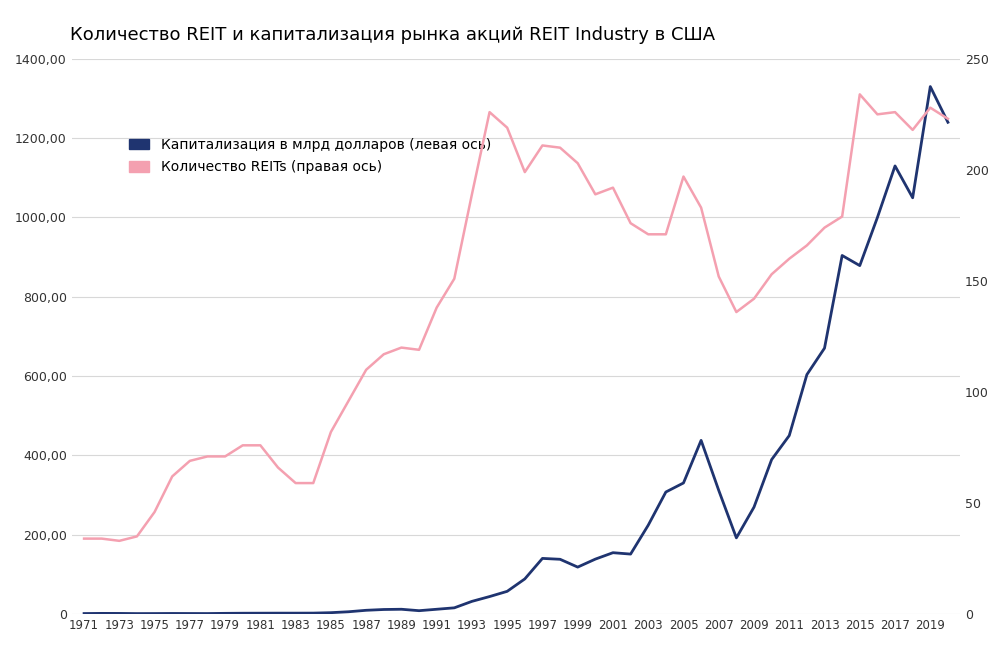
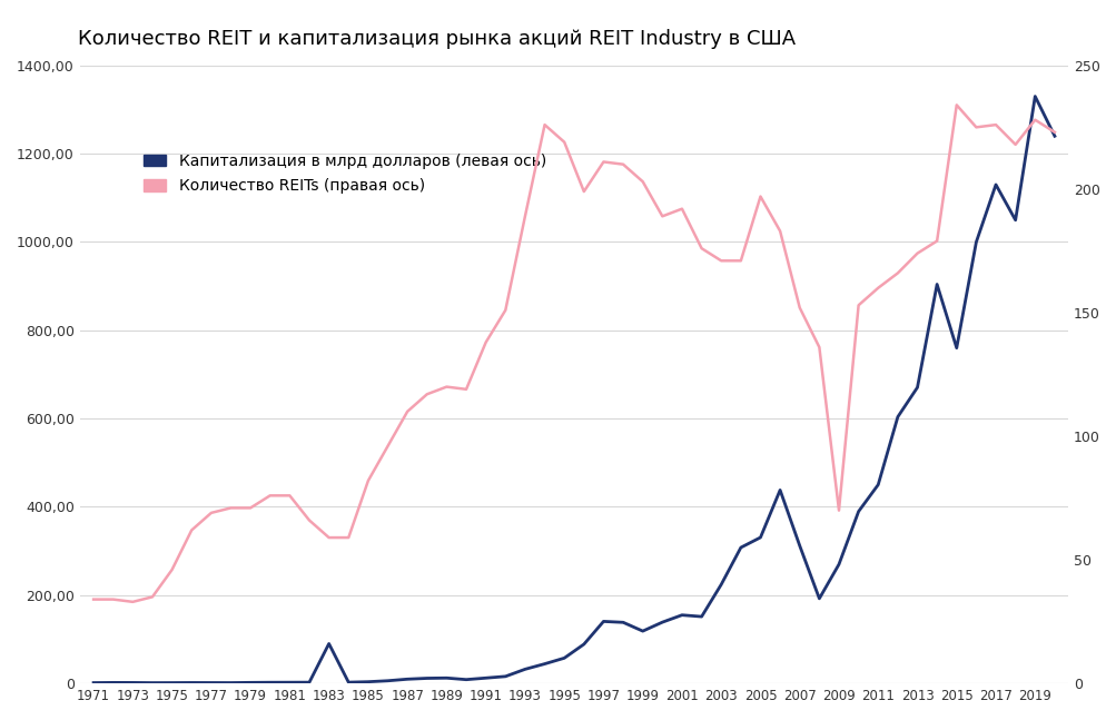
Капитализация в млрд долларов (левая ось)/1983: 2 -> 90
Количество REITs (правая ось)/2009: 142 -> 70
Капитализация в млрд долларов (левая ось)/2015: 879 -> 760
